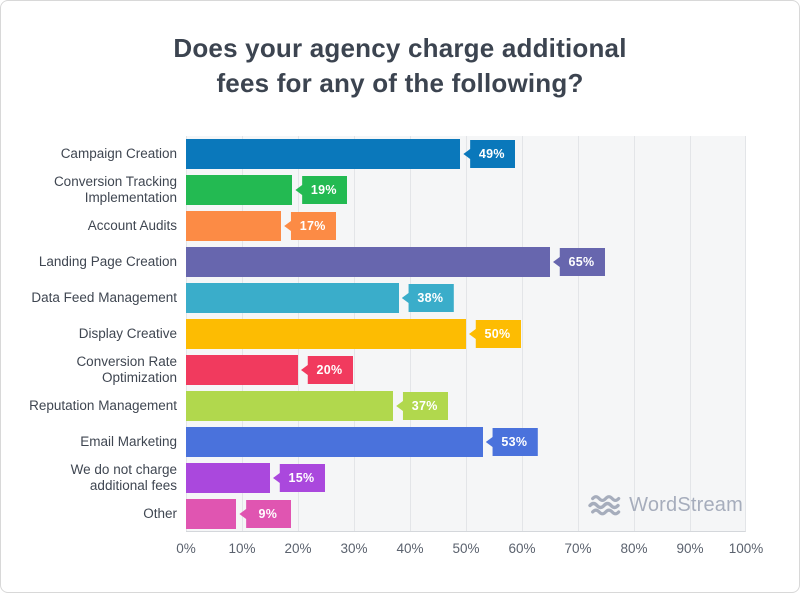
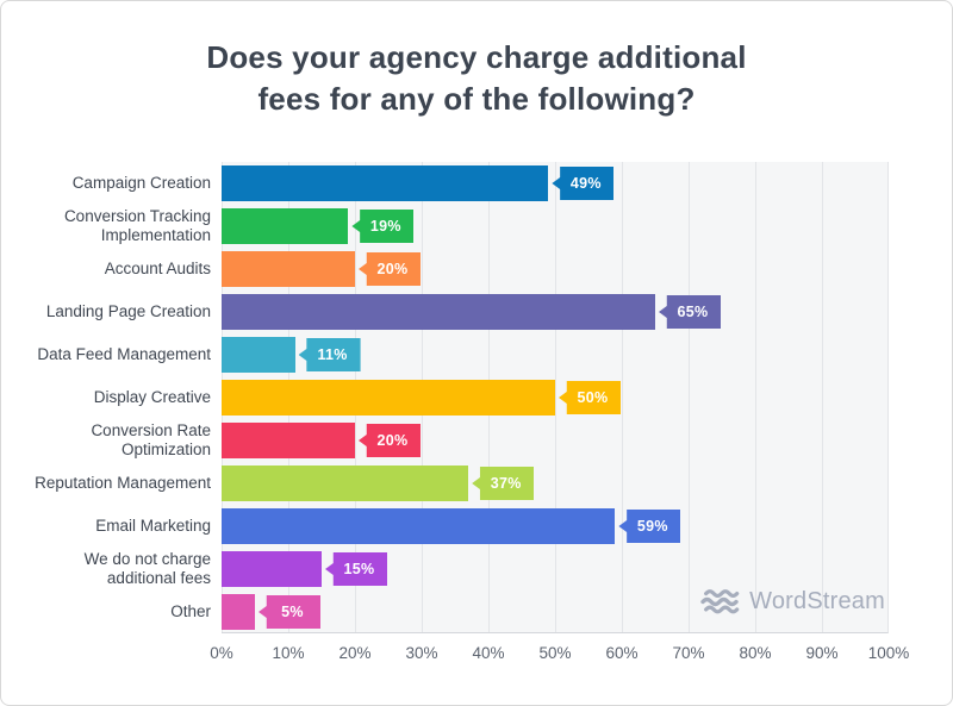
Account Audits: 17% -> 20%
Data Feed Management: 38% -> 11%
Email Marketing: 53% -> 59%
Other: 9% -> 5%
